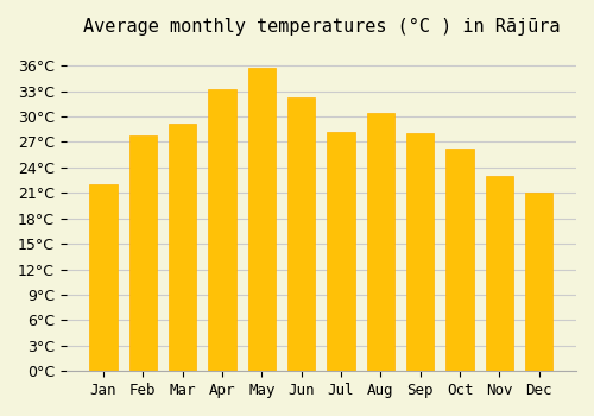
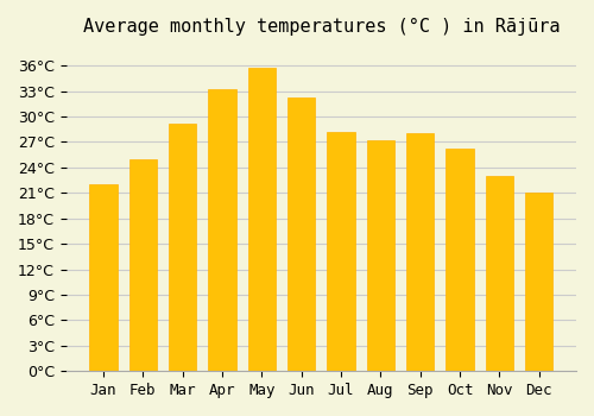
Feb: 27.8°C -> 25.0°C
Aug: 30.4°C -> 27.2°C
